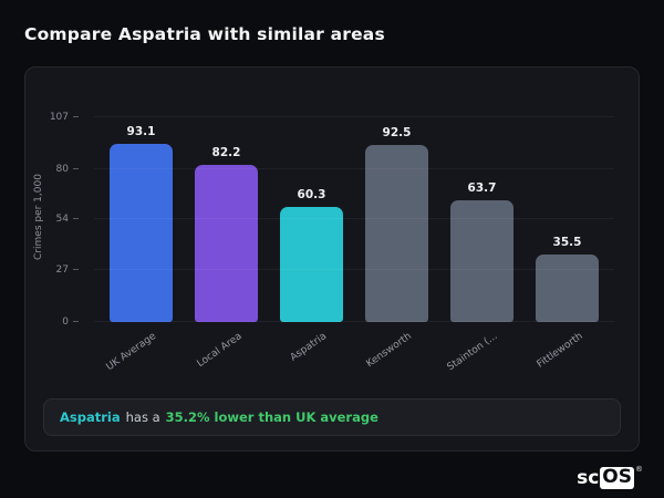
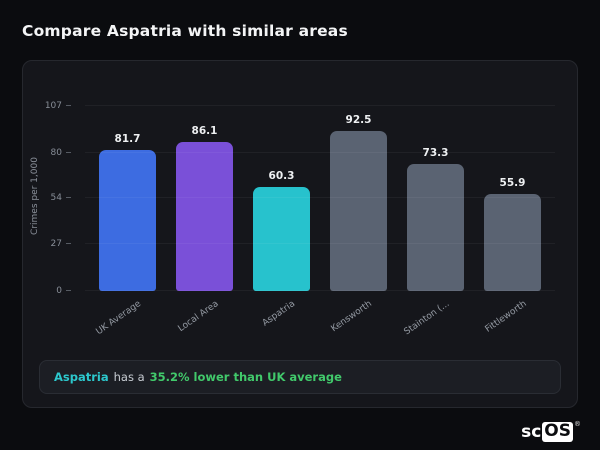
UK Average: 93.1 -> 81.7
Local Area: 82.2 -> 86.1
Stainton (...: 63.7 -> 73.3
Fittleworth: 35.5 -> 55.9
